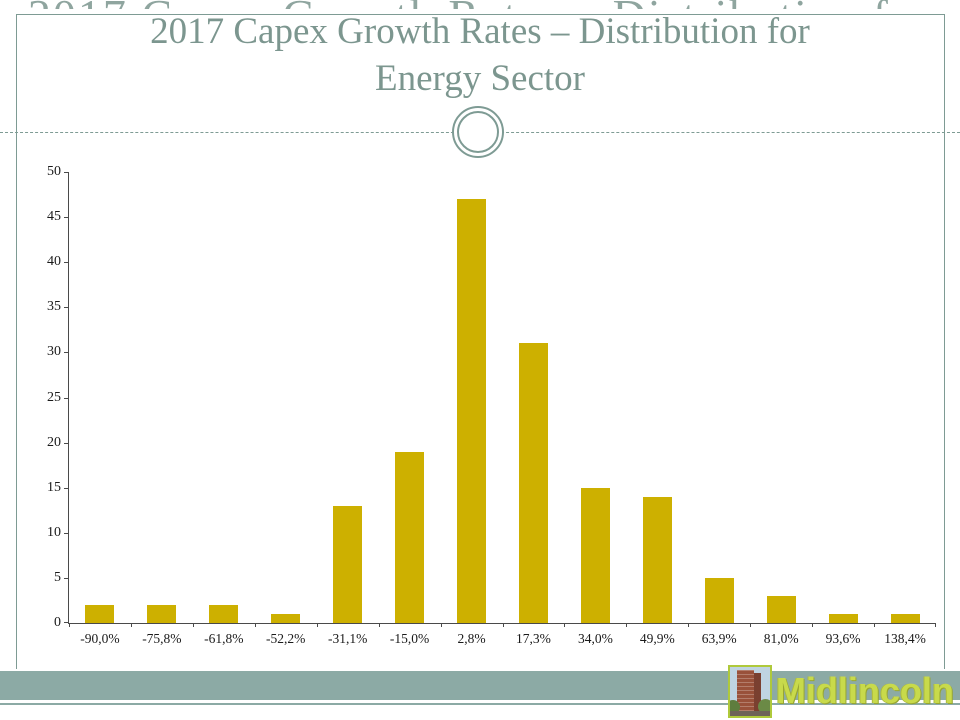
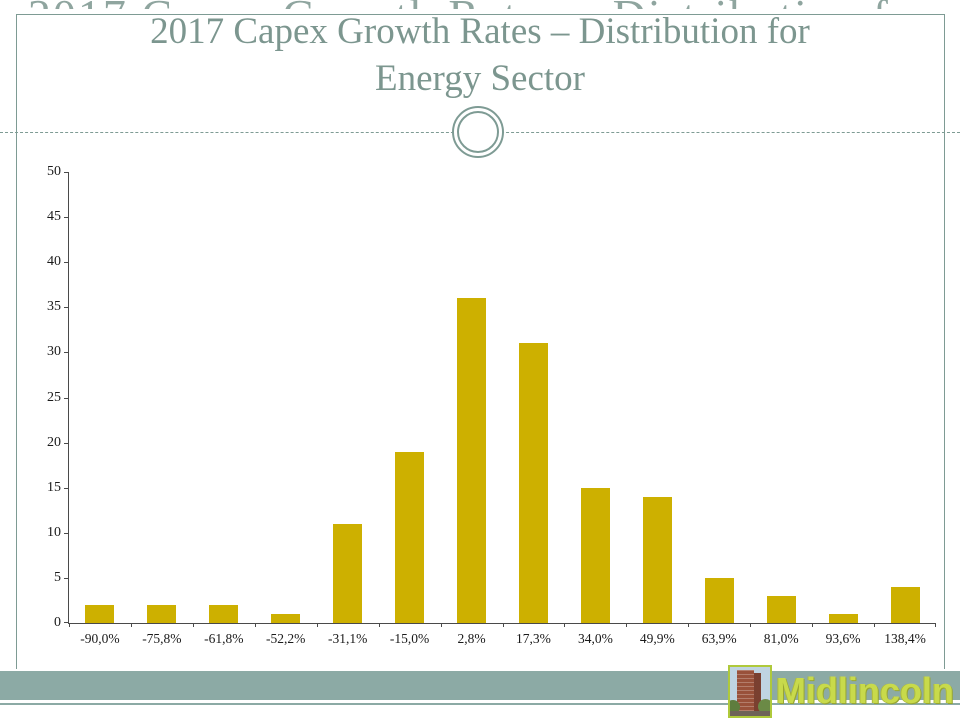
-31,1%: 13 -> 11
2,8%: 47 -> 36
138,4%: 1 -> 4
